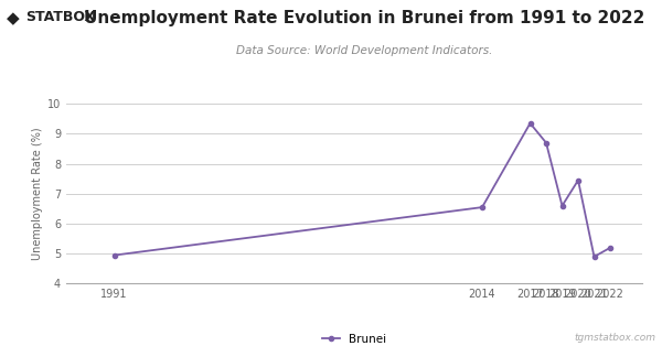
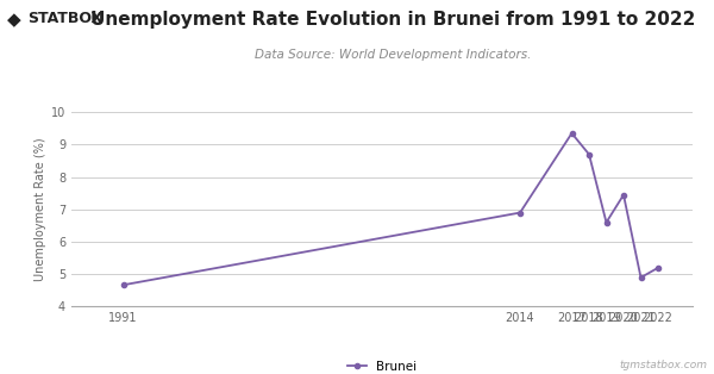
1991: 4.95 -> 4.67
2014: 6.55 -> 6.90
